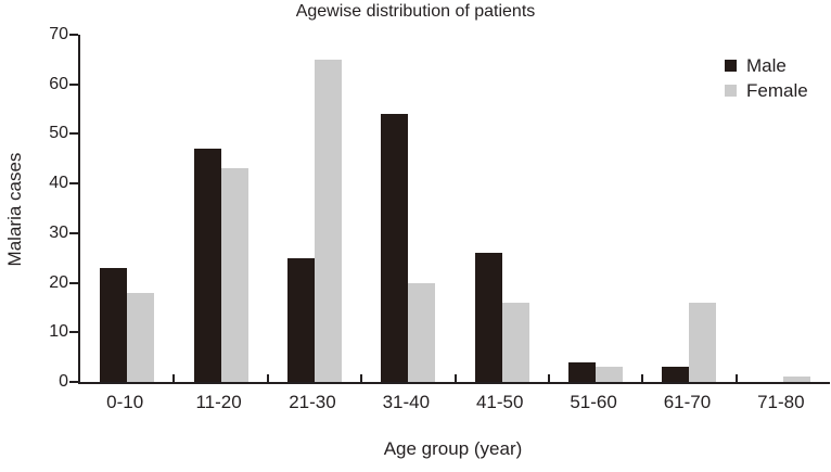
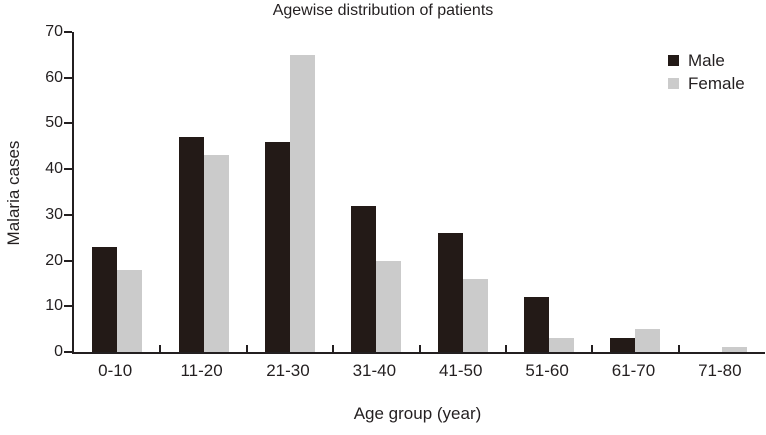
Male/21-30: 25 -> 46
Male/31-40: 54 -> 32
Male/51-60: 4 -> 12
Female/61-70: 16 -> 5
